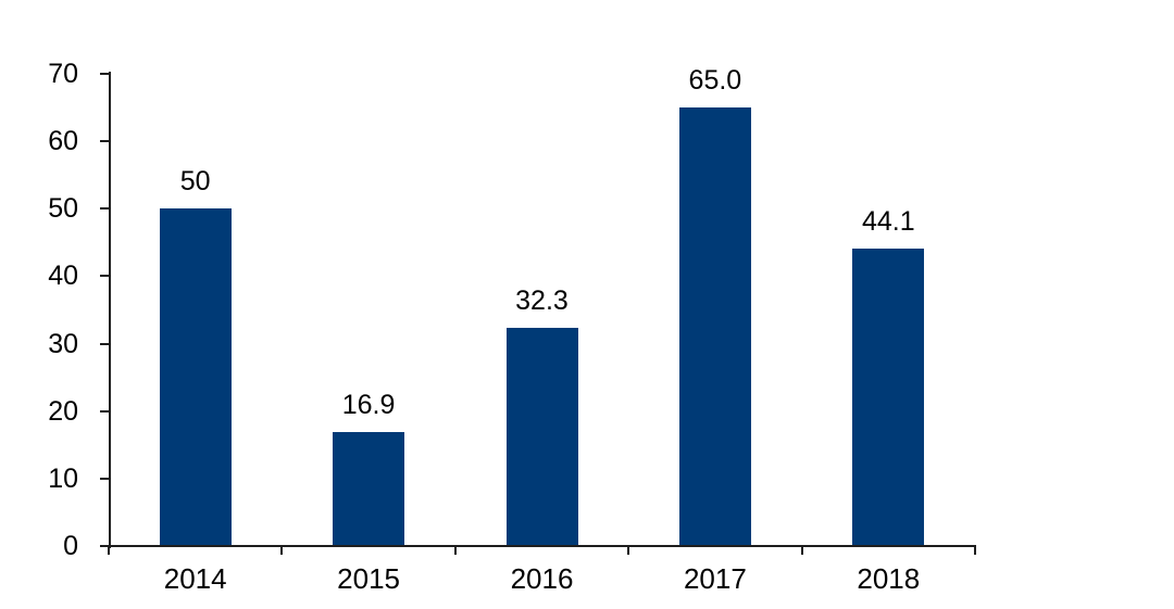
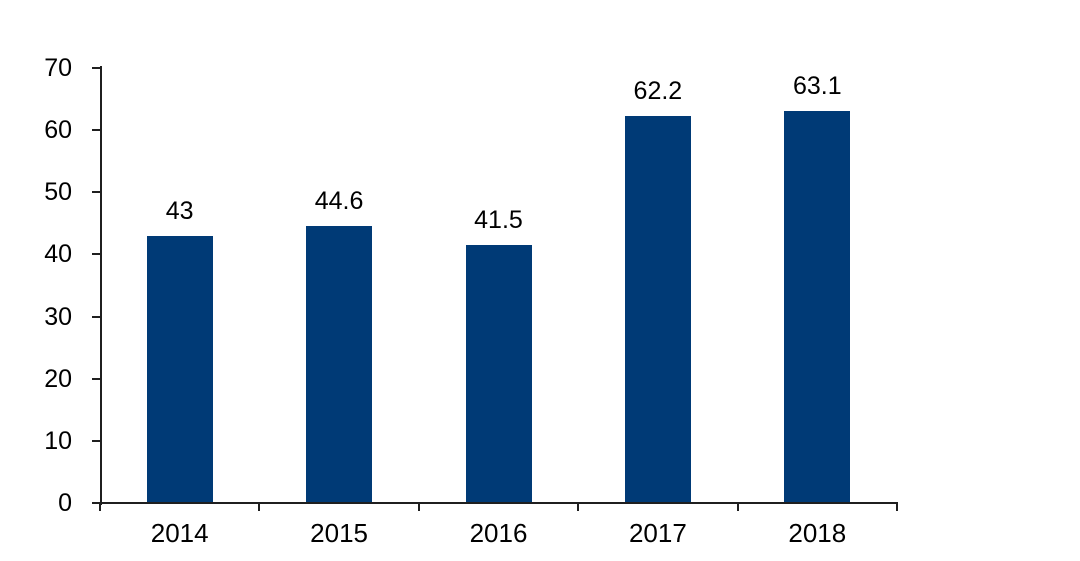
2014: 50 -> 43
2015: 16.9 -> 44.6
2016: 32.3 -> 41.5
2017: 65.0 -> 62.2
2018: 44.1 -> 63.1
